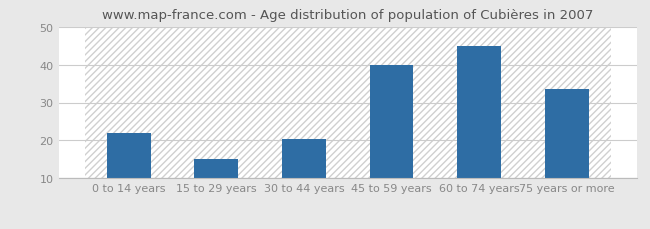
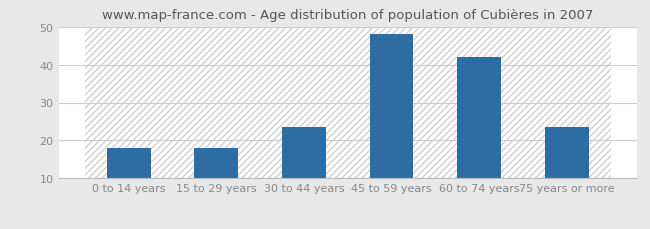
0 to 14 years: 22.0 -> 18.0
15 to 29 years: 15.0 -> 18.0
30 to 44 years: 20.5 -> 23.5
45 to 59 years: 40.0 -> 48.0
60 to 74 years: 45.0 -> 42.0
75 years or more: 33.5 -> 23.5
